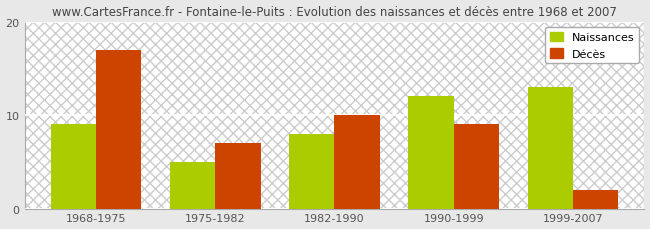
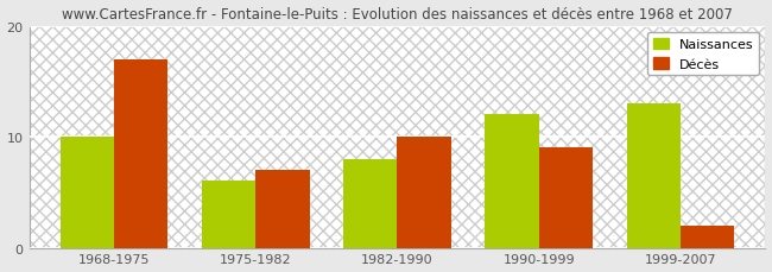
Naissances/1968-1975: 9 -> 10
Naissances/1975-1982: 5 -> 6
